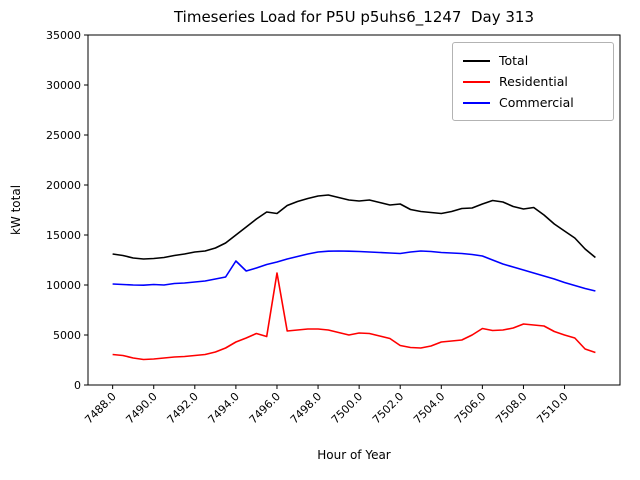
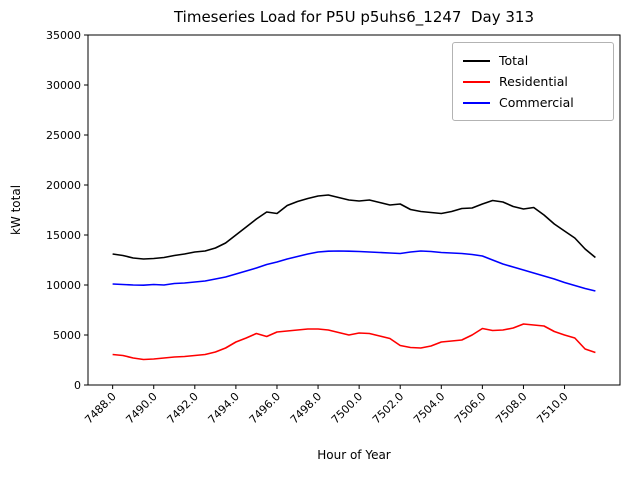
Commercial/7494.0: 12400 -> 11100
Residential/7496.0: 11200 -> 5300
